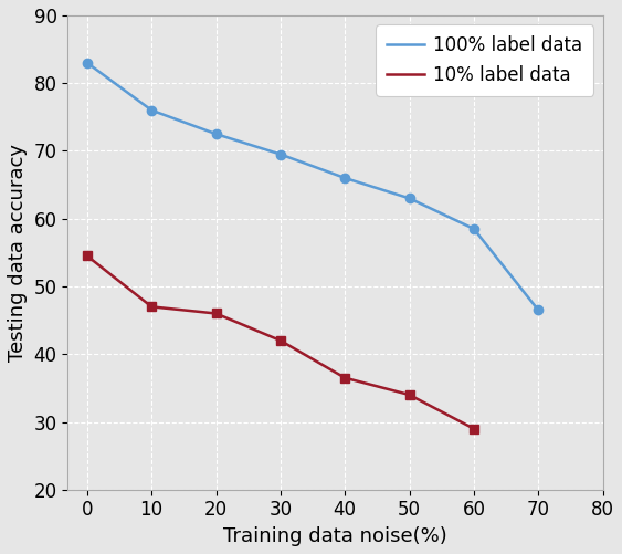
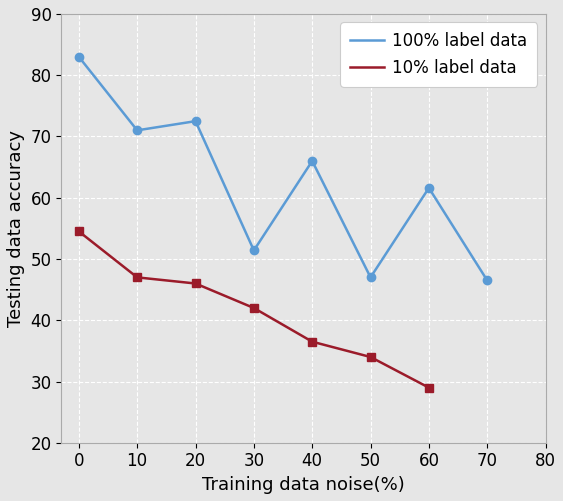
100% label data/10: 76.0 -> 71.0
100% label data/30: 69.5 -> 51.4
100% label data/50: 63.0 -> 47.0
100% label data/60: 58.5 -> 61.6
